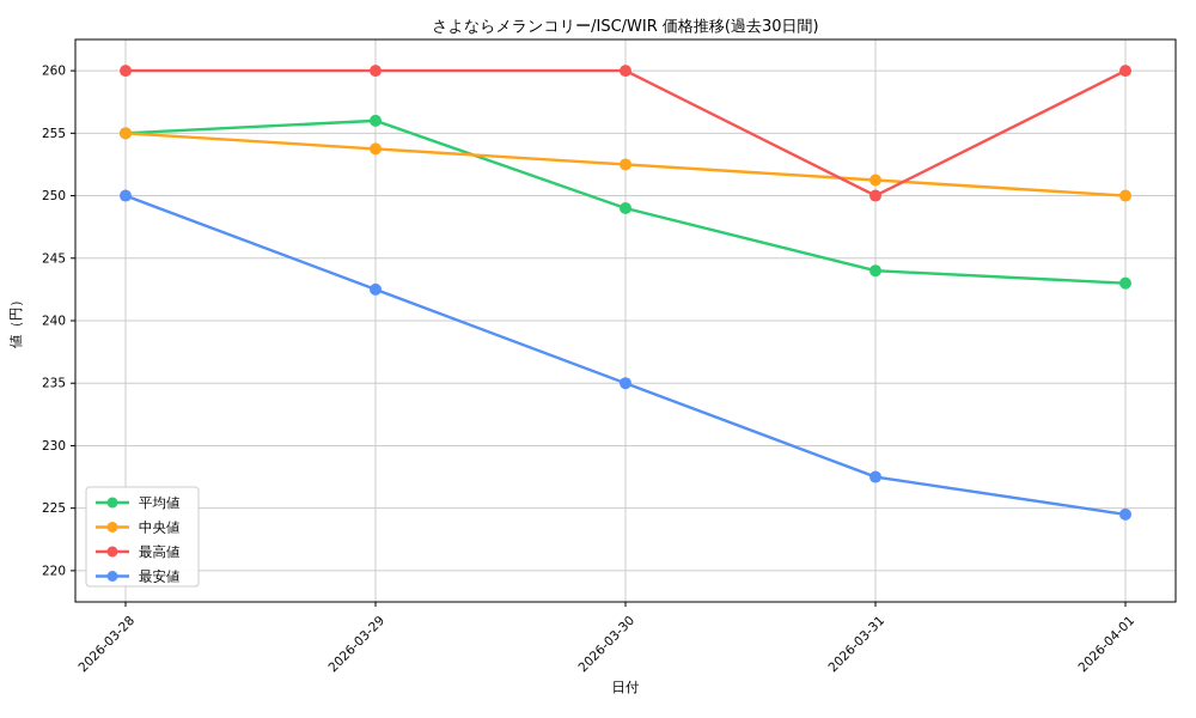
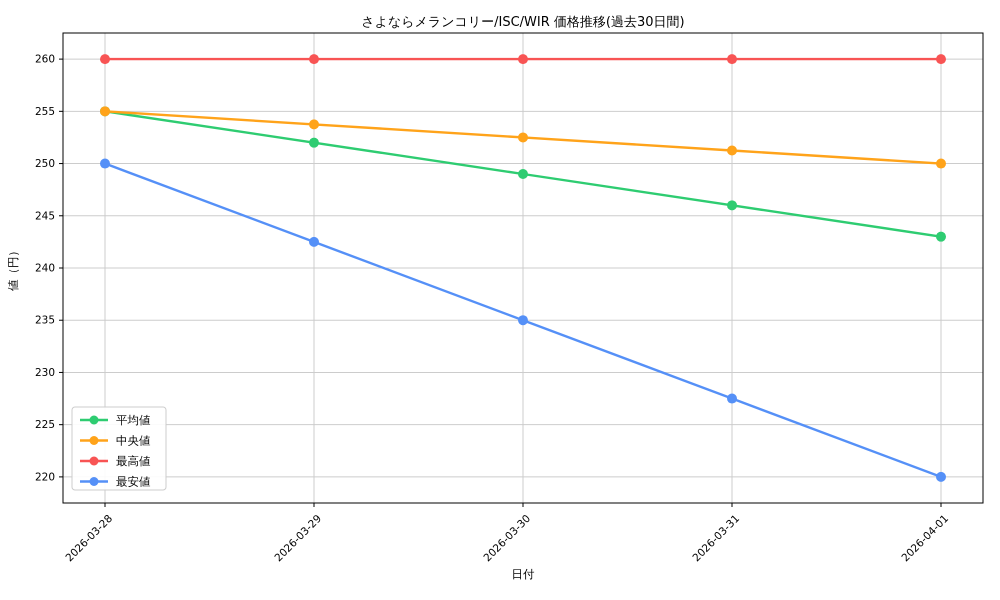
平均値/2026-03-29: 256 -> 252
平均値/2026-03-31: 244 -> 246
最高値/2026-03-31: 250 -> 260
最安値/2026-04-01: 224.5 -> 220.0
